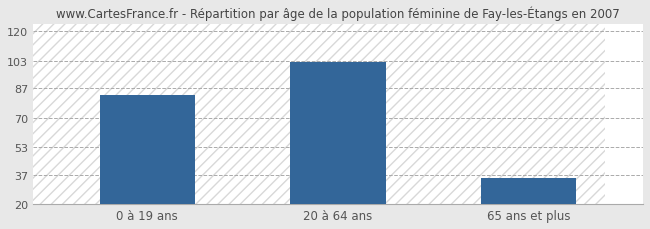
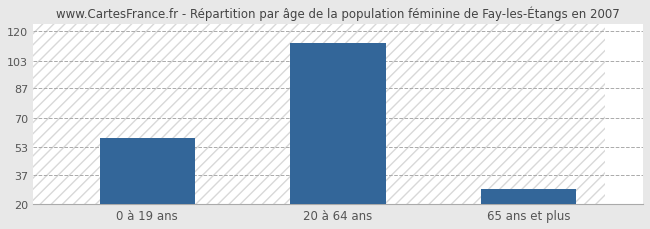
0 à 19 ans: 83 -> 58
20 à 64 ans: 102 -> 113
65 ans et plus: 35 -> 29
